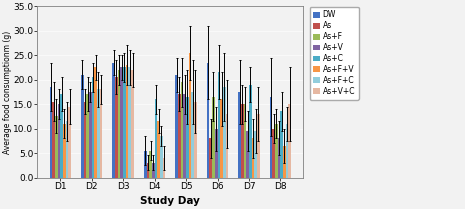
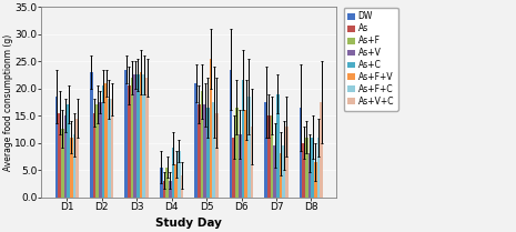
DW/D2: 21.0 -> 23.0
As+F+V/D2: 22.5 -> 21.0
As+C/D4: 16.0 -> 9.0
As+F+V/D4: 11.5 -> 6.0
As/D6: 8.0 -> 11.0
As+V/D6: 10.0 -> 11.5
As+C/D8: 13.5 -> 11.0
As+V+C/D8: 15.0 -> 17.5
